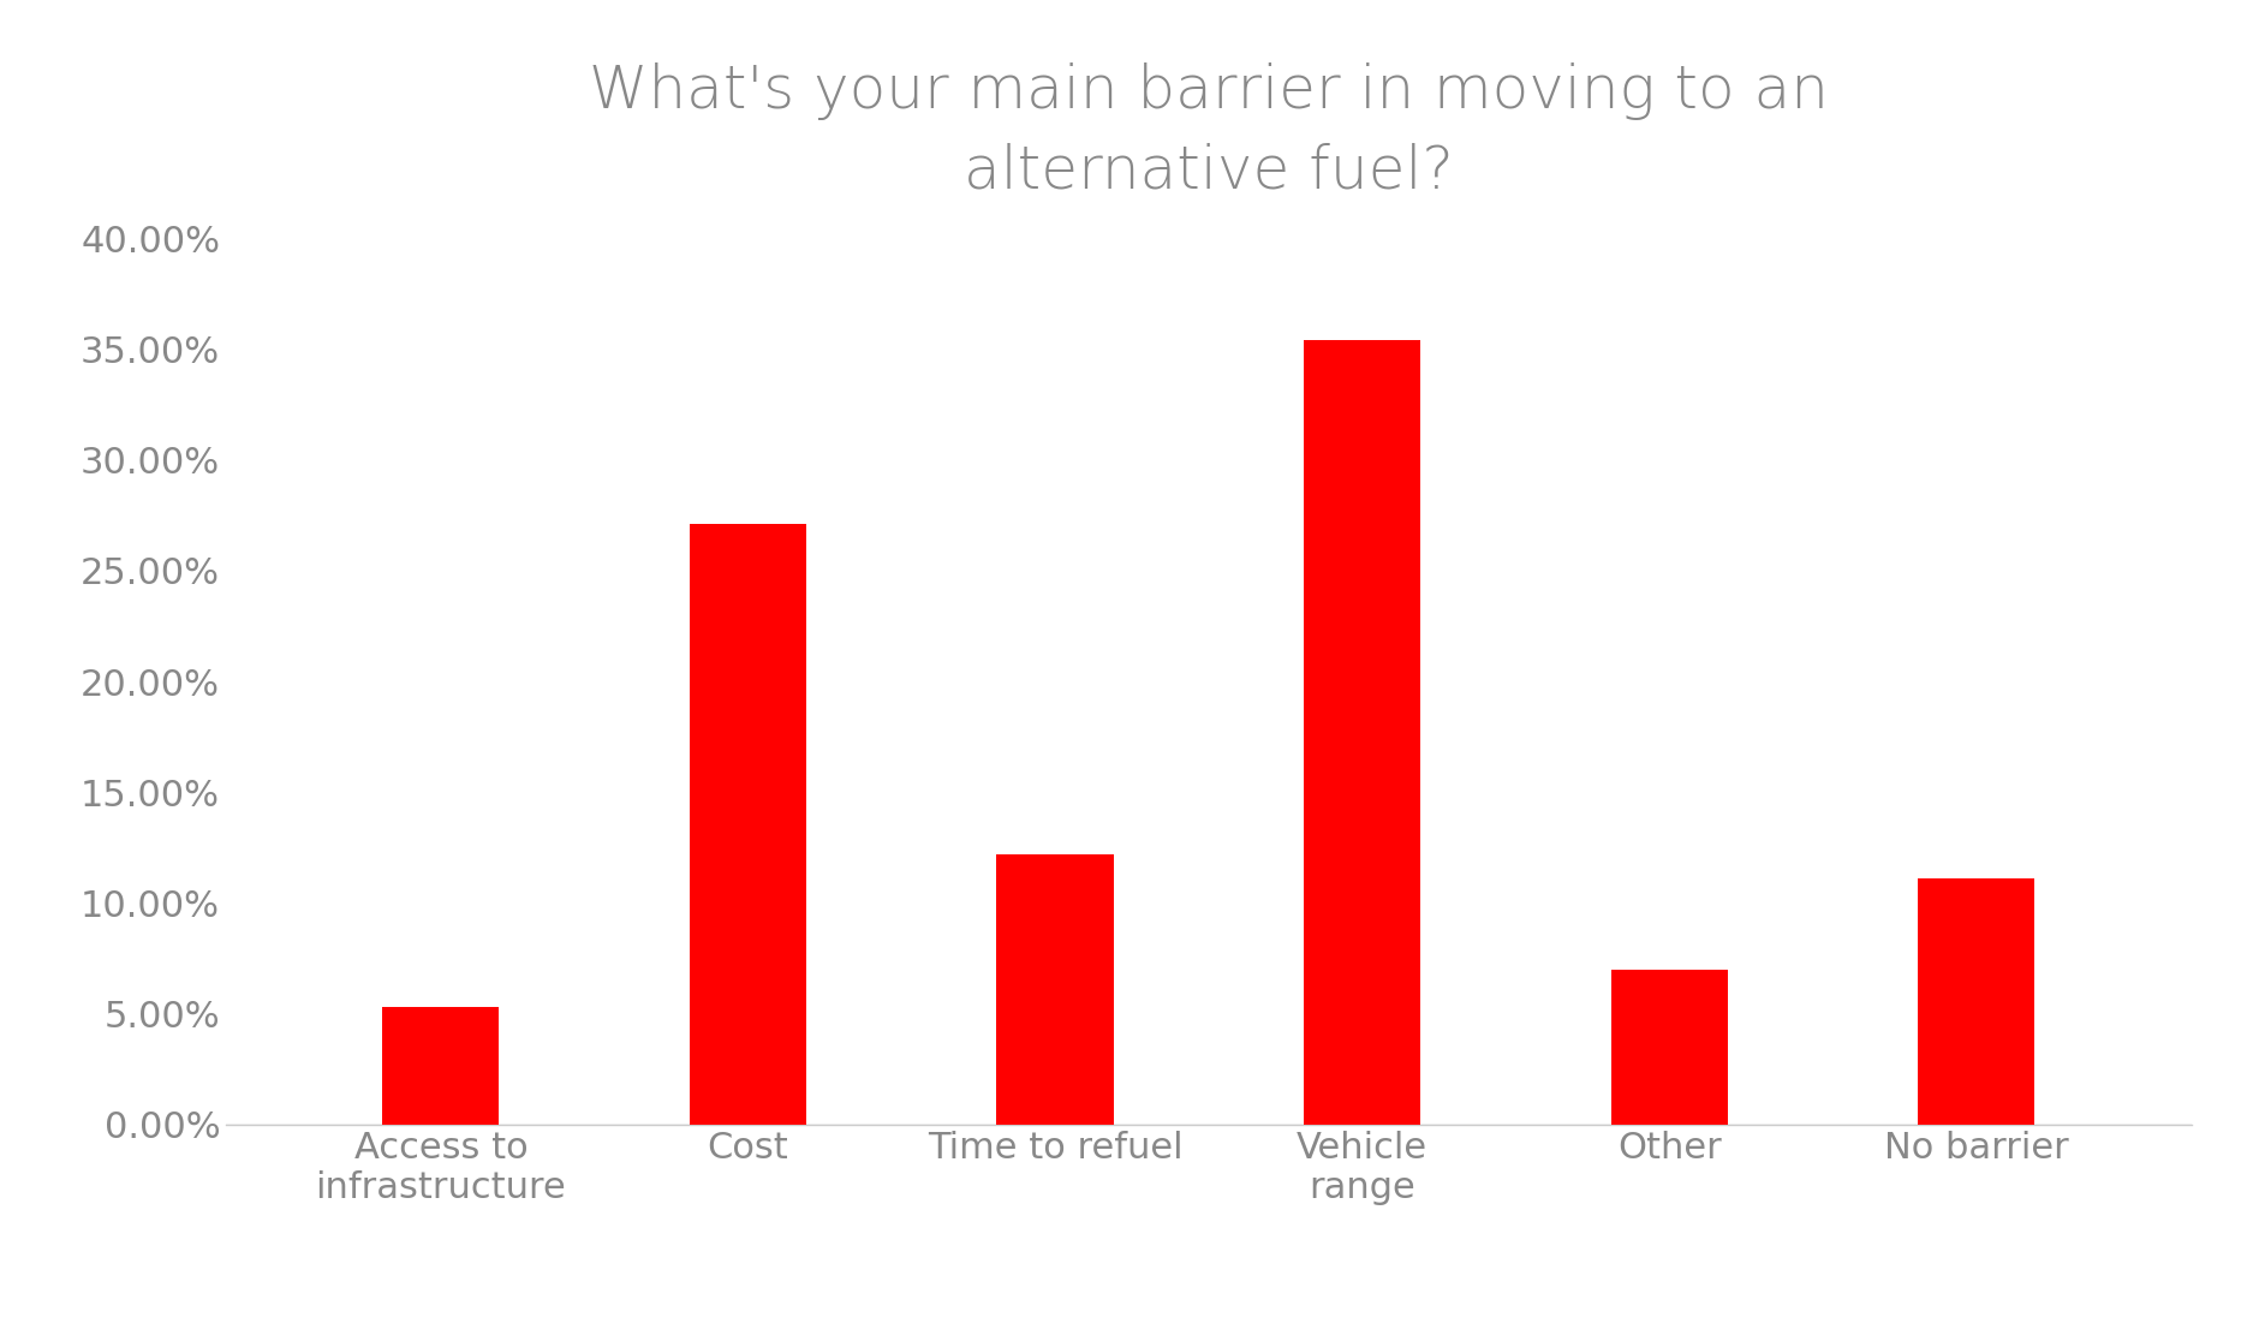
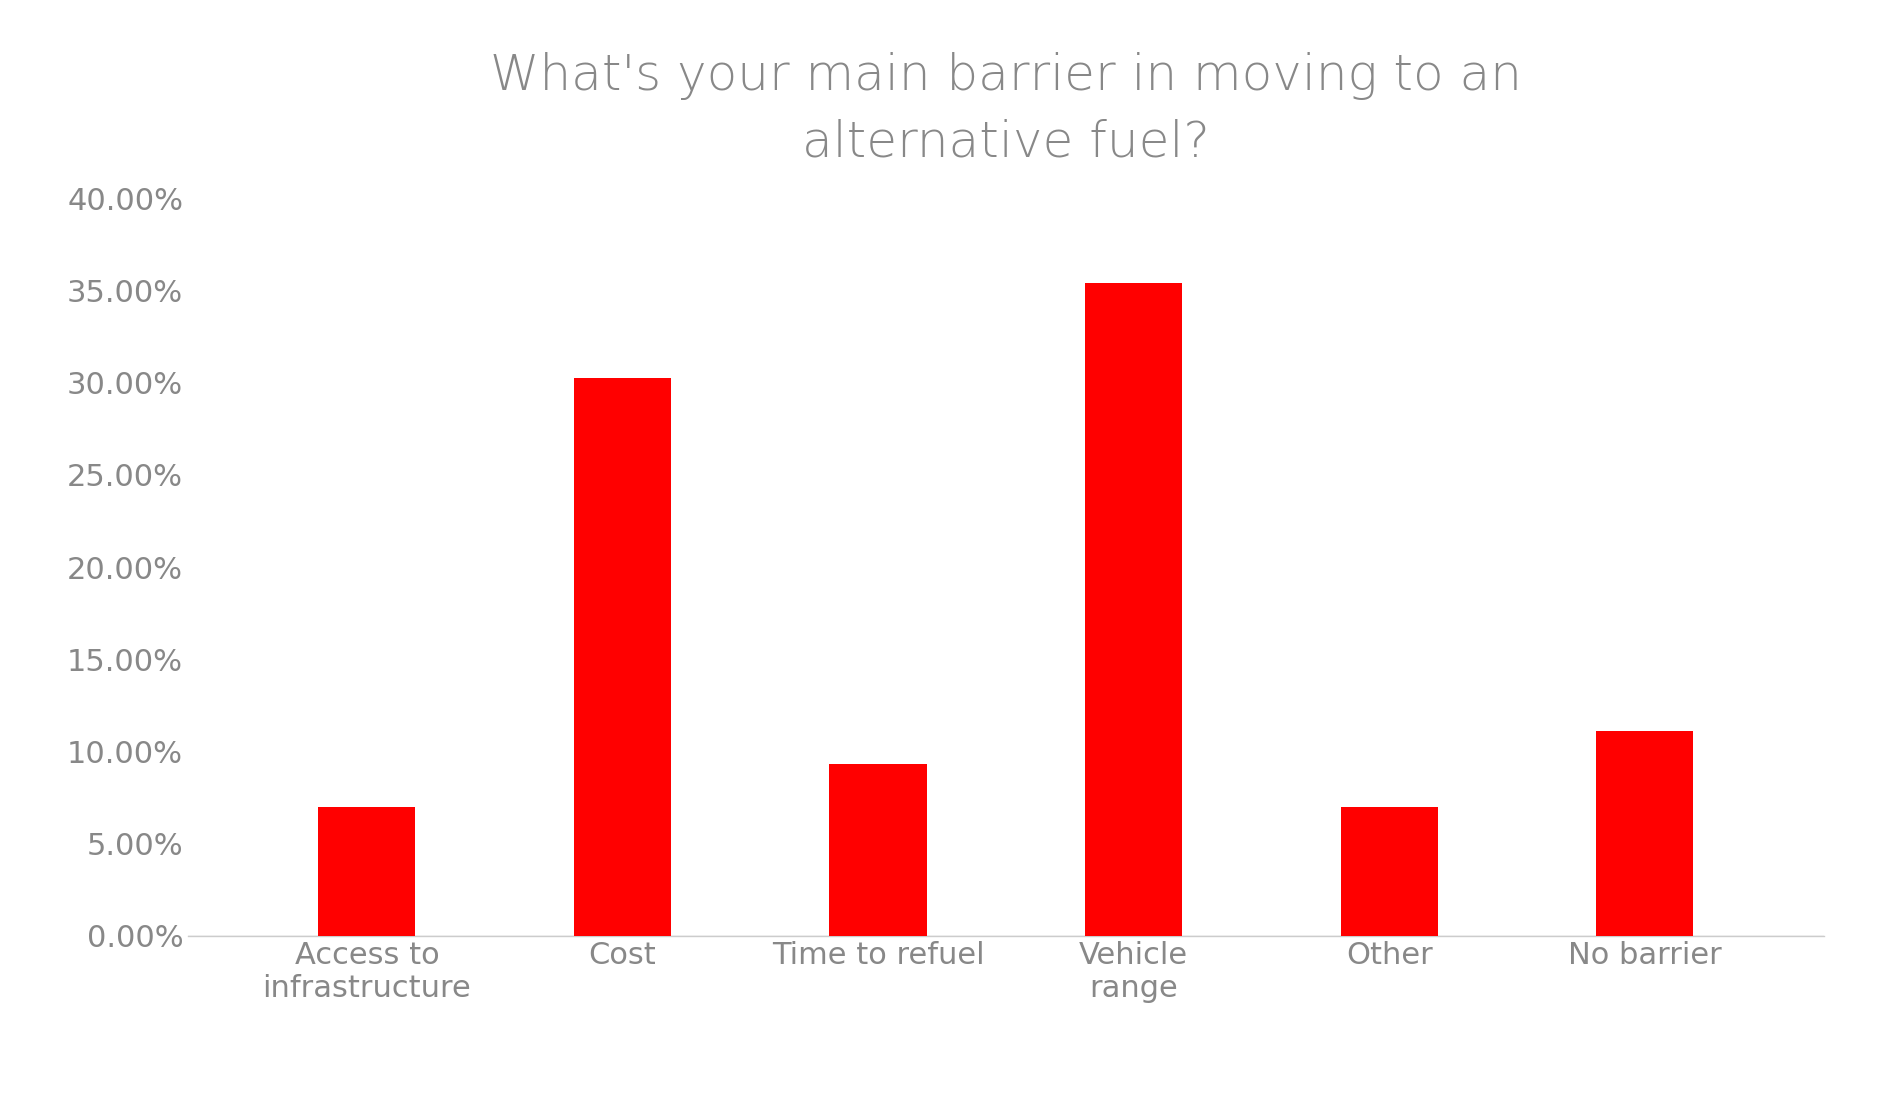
Access to infrastructure: 5.3% -> 7.0%
Cost: 27.1% -> 30.2%
Time to refuel: 12.2% -> 9.3%
